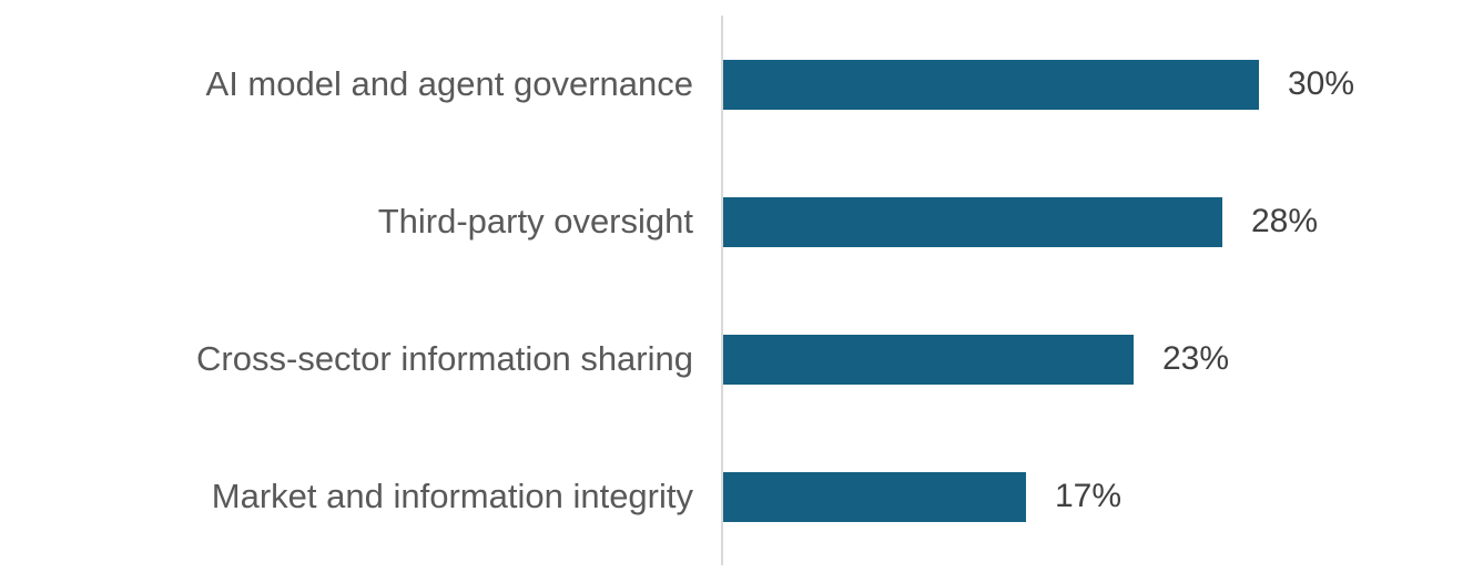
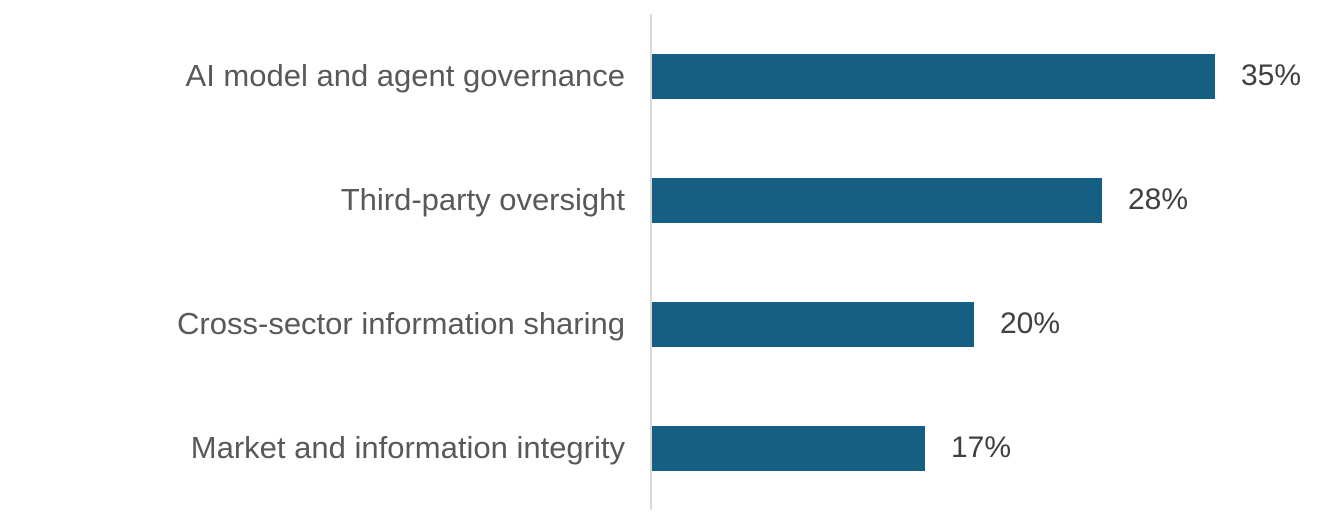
AI model and agent governance: 30% -> 35%
Cross-sector information sharing: 23% -> 20%
